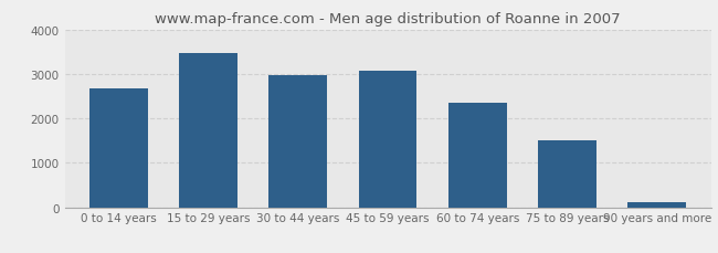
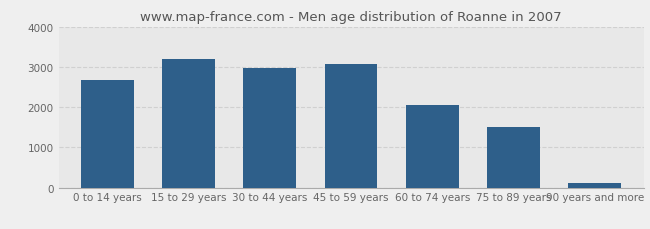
15 to 29 years: 3480 -> 3200
60 to 74 years: 2340 -> 2050
